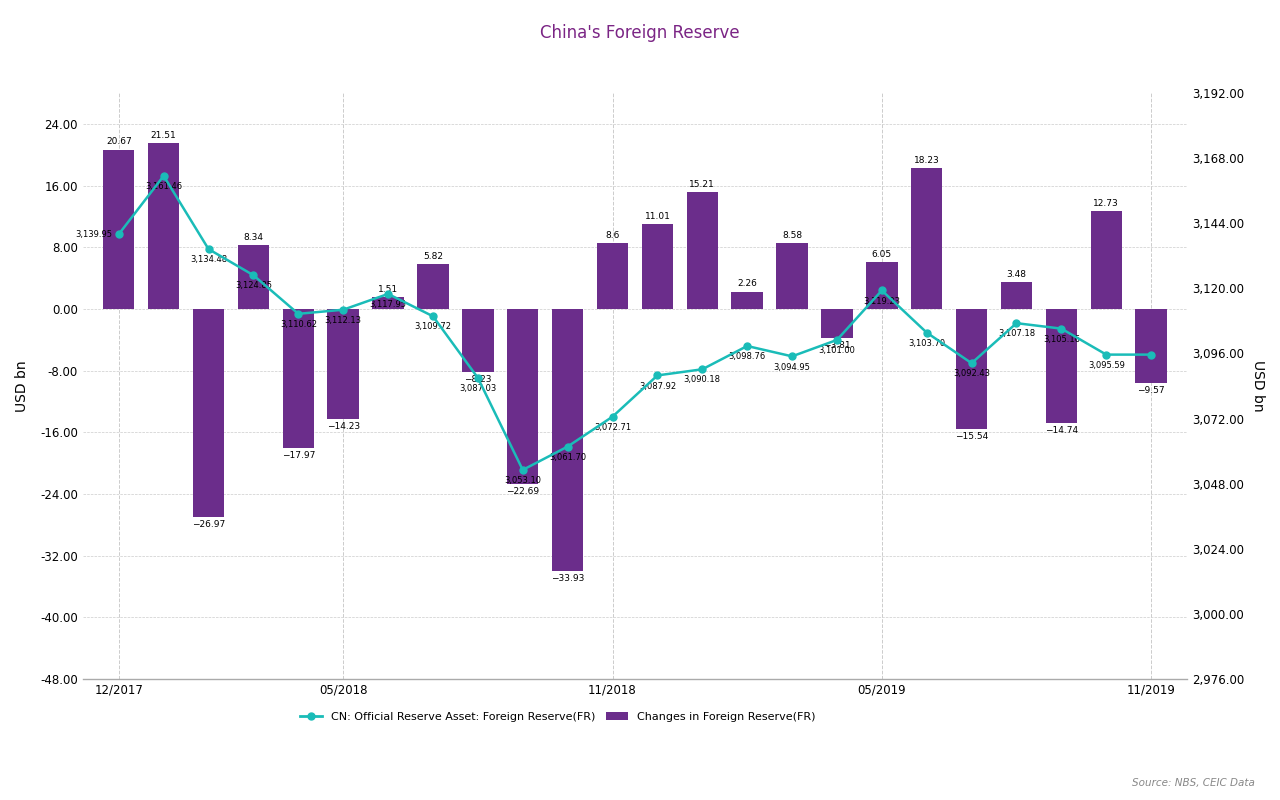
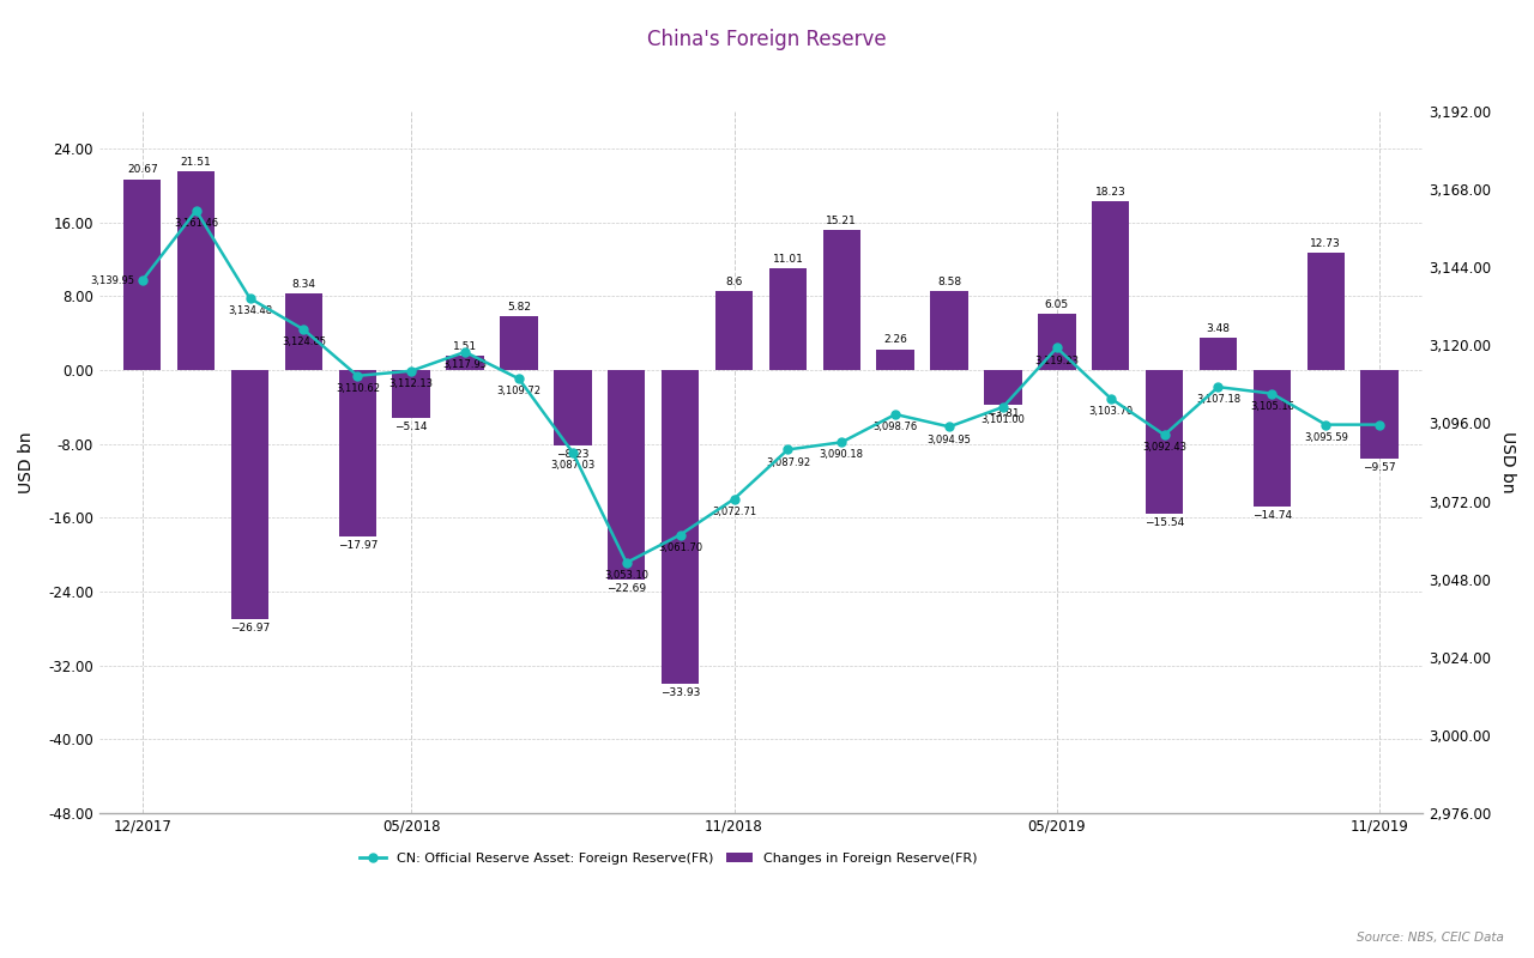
Changes in Foreign Reserve(FR)/05/2018: −14.23 -> −5.14
